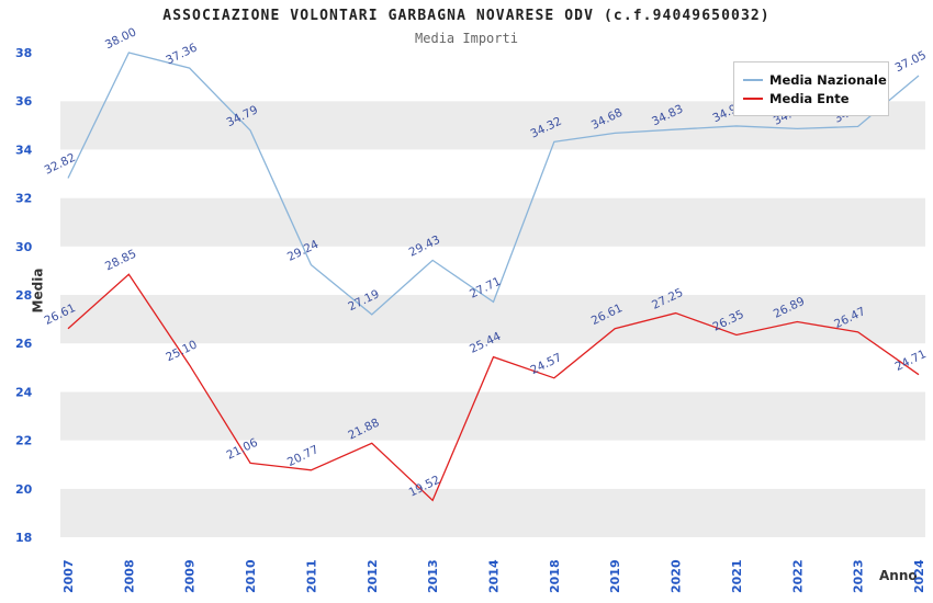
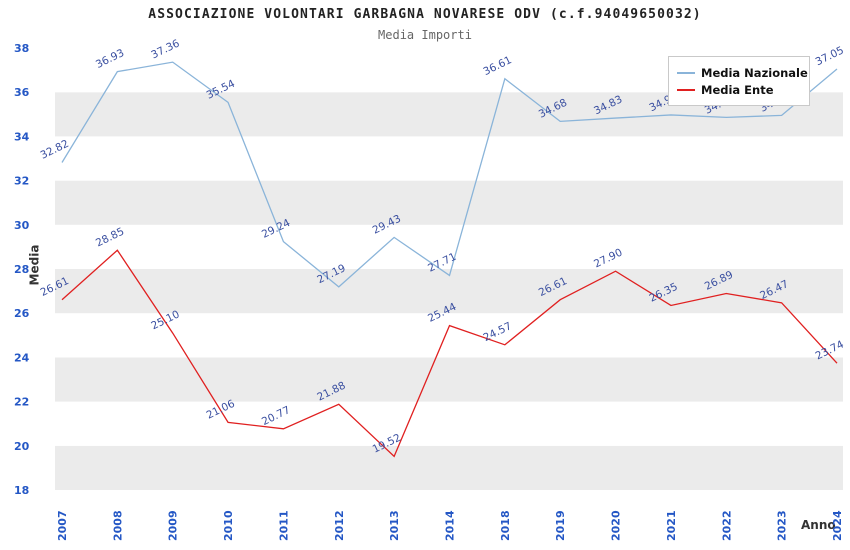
Media Nazionale/2008: 38.00 -> 36.93
Media Nazionale/2010: 34.79 -> 35.54
Media Nazionale/2018: 34.32 -> 36.61
Media Ente/2020: 27.25 -> 27.90
Media Ente/2024: 24.71 -> 23.74
